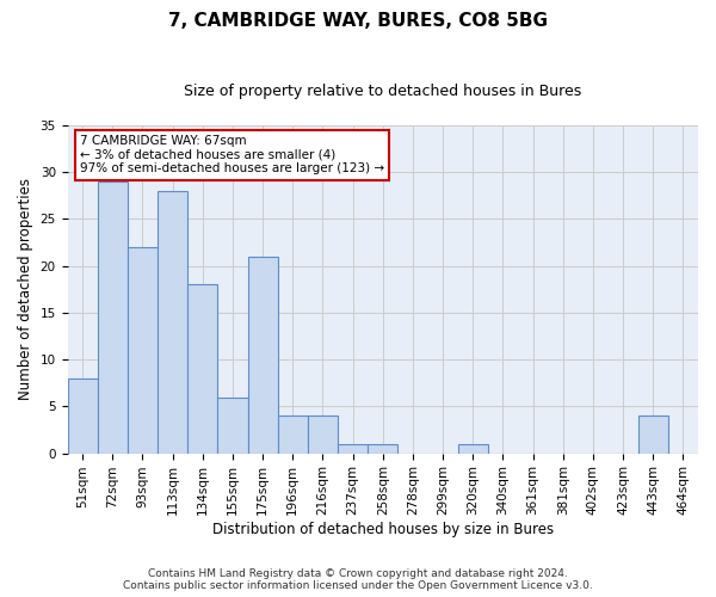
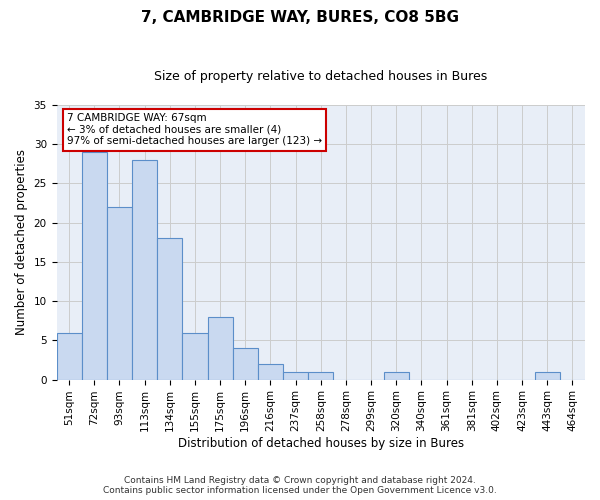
51sqm: 8 -> 6
175sqm: 21 -> 8
216sqm: 4 -> 2
443sqm: 4 -> 1
